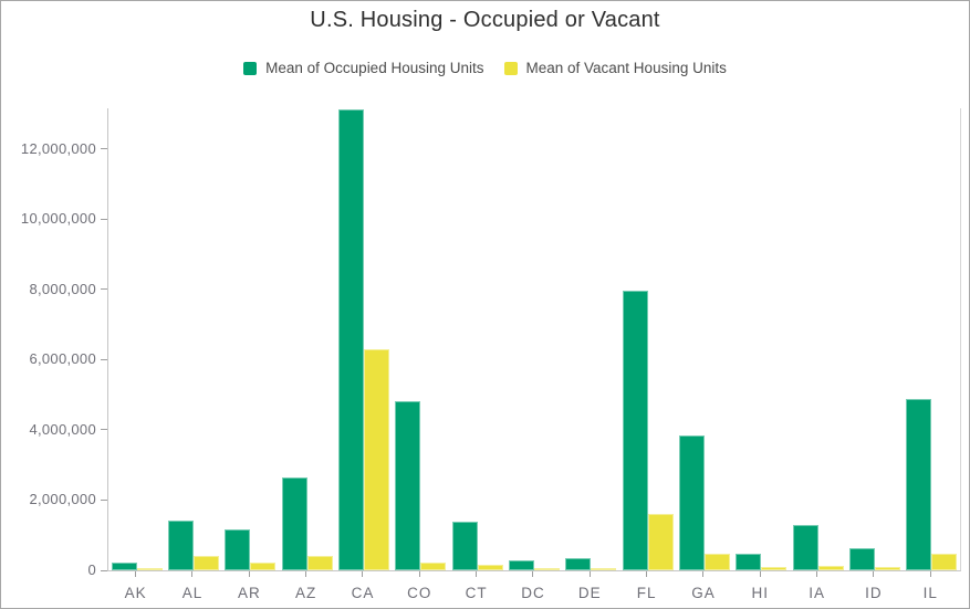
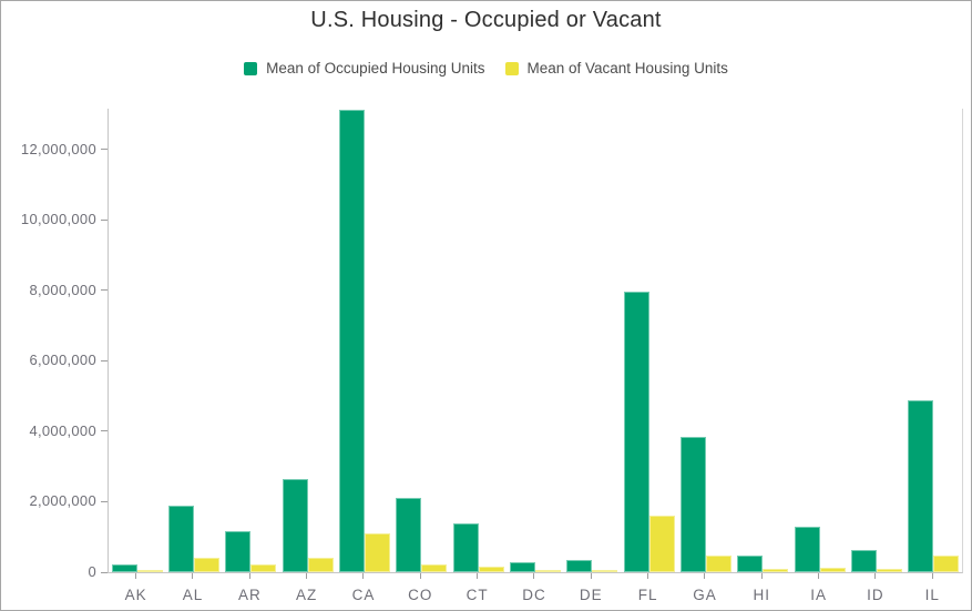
Mean of Occupied Housing Units/AL: 1400000 -> 1900000
Mean of Vacant Housing Units/CA: 6300000 -> 1100000
Mean of Occupied Housing Units/CO: 4800000 -> 2100000
